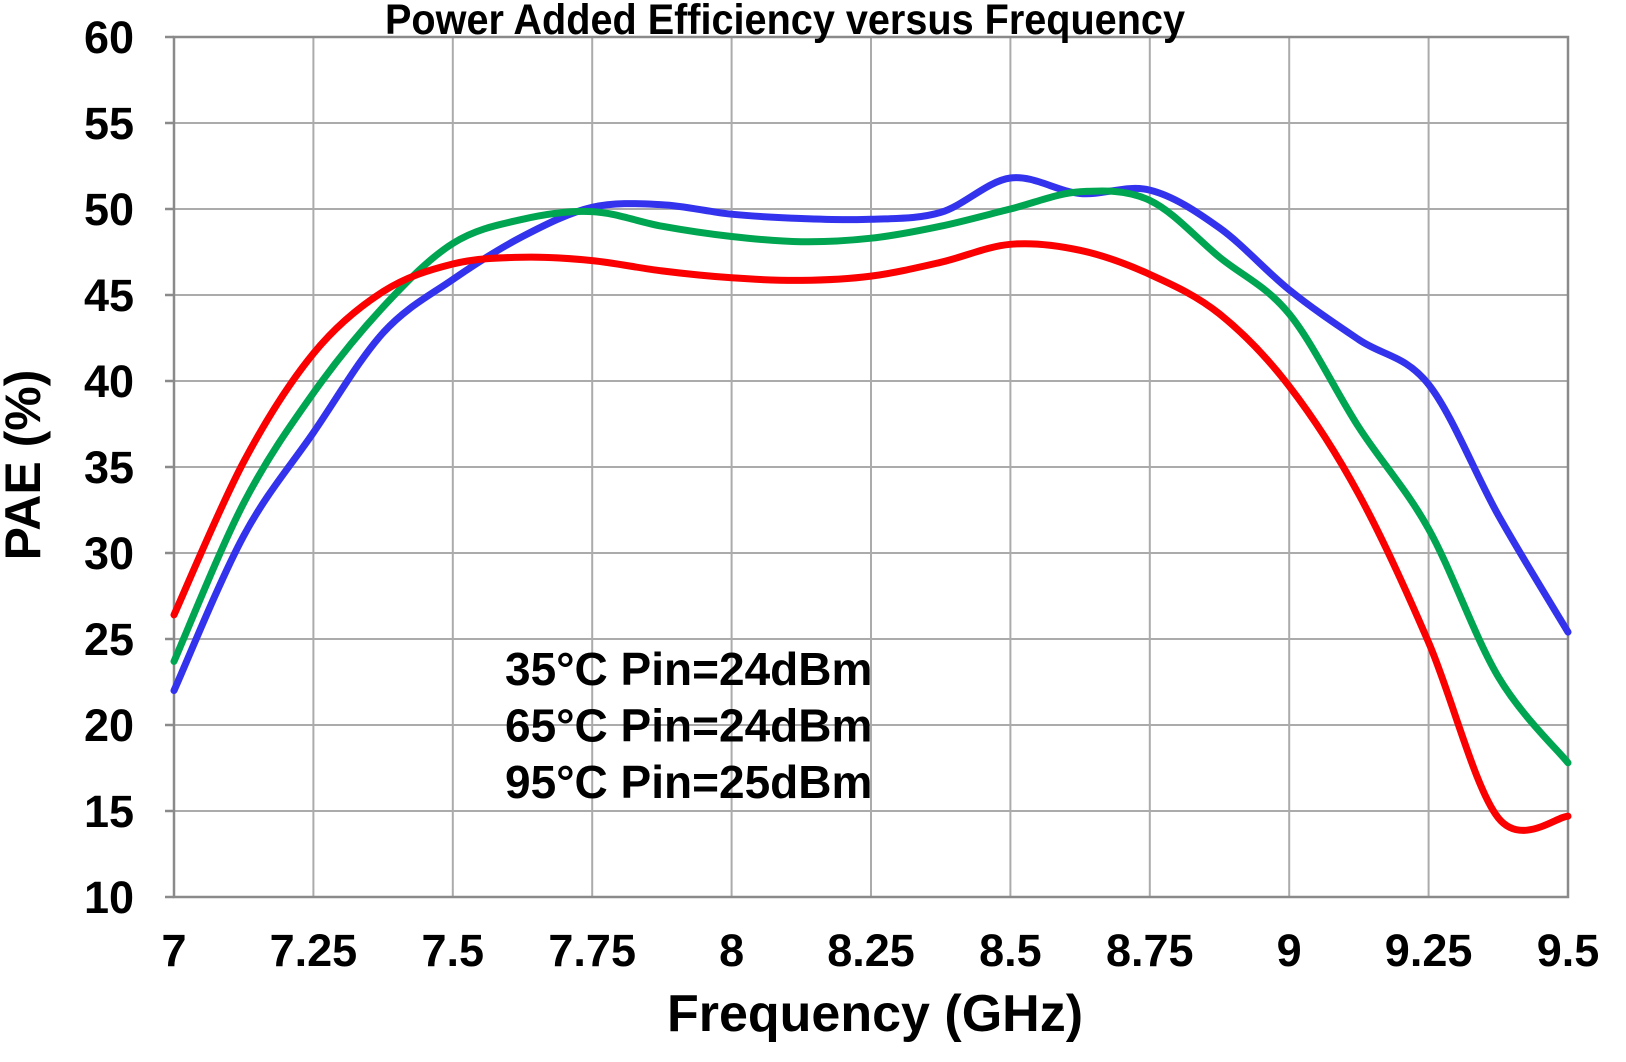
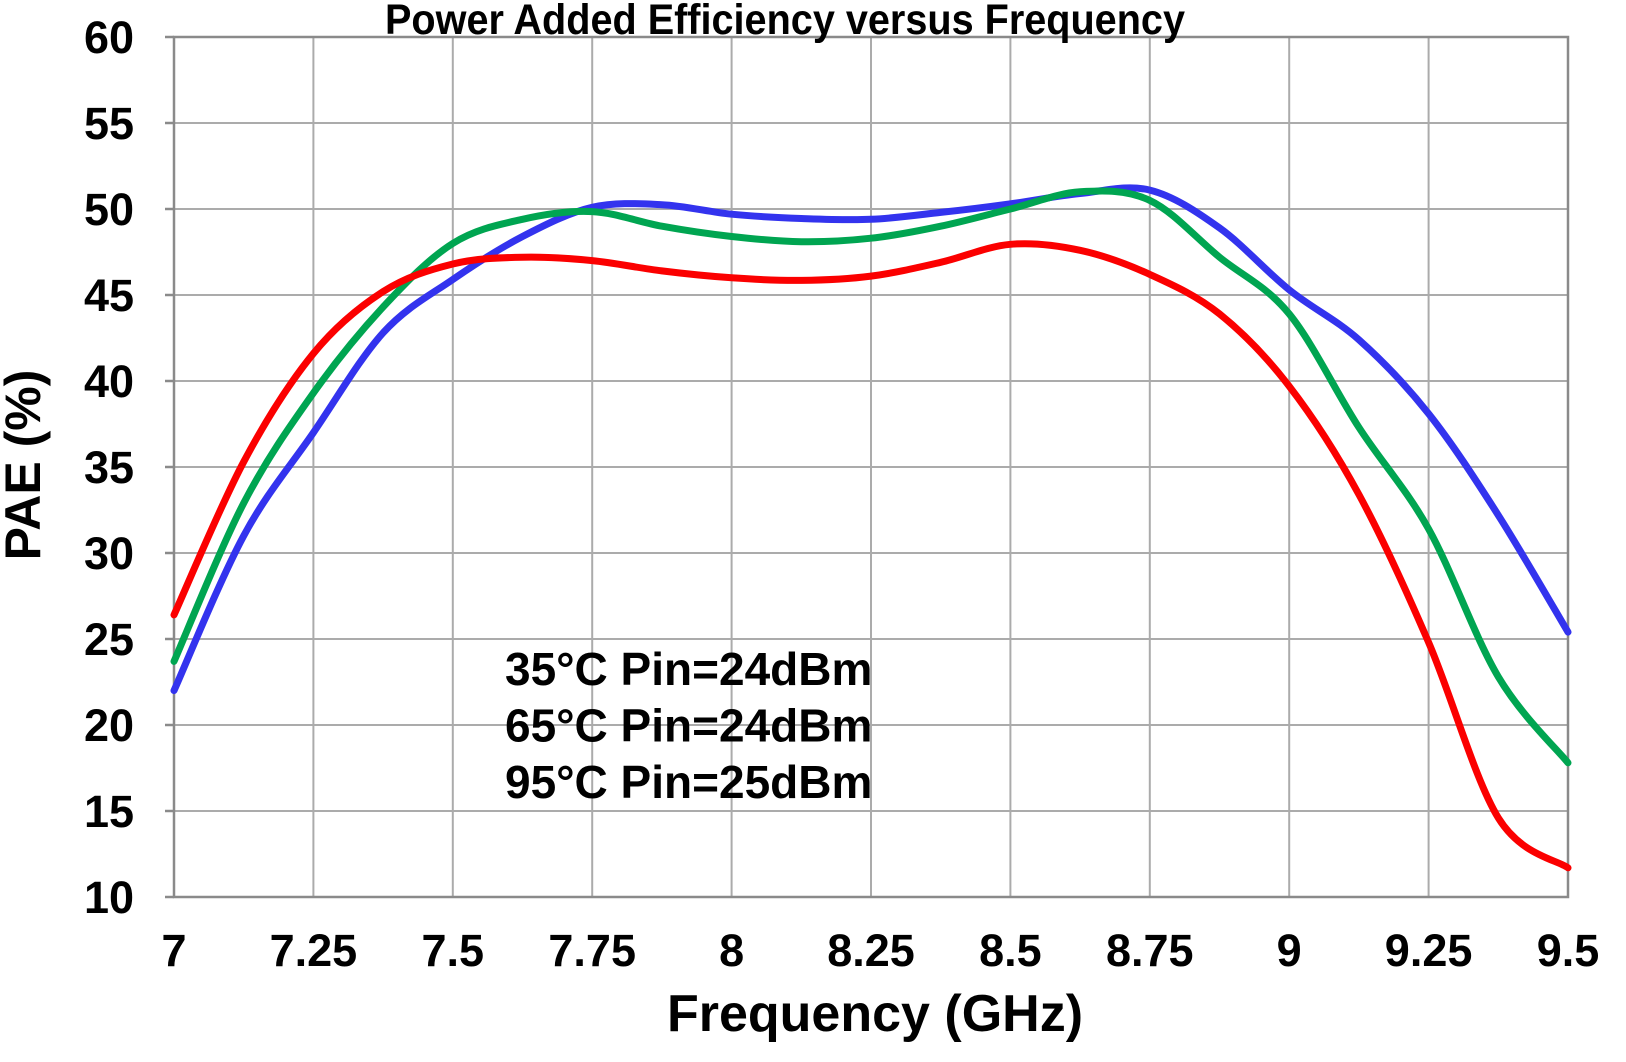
35°C Pin=24dBm/8.5: 51.8 -> 50.3
35°C Pin=24dBm/9.25: 39.8 -> 38.1
95°C Pin=25dBm/9.5: 14.7 -> 11.7
